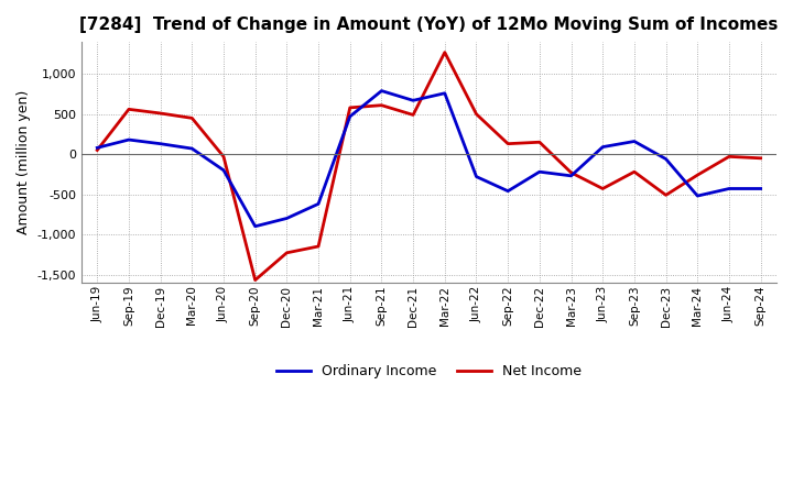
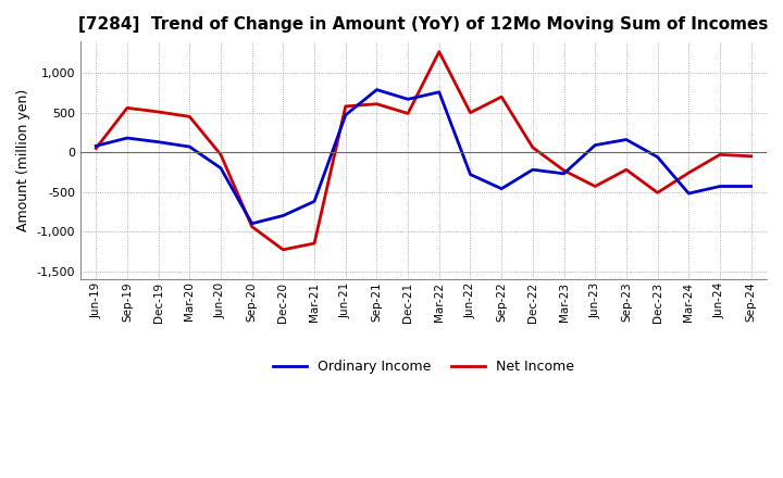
Net Income/Sep-20: -1,570 -> -940
Net Income/Sep-22: 130 -> 700
Net Income/Dec-22: 150 -> 60
